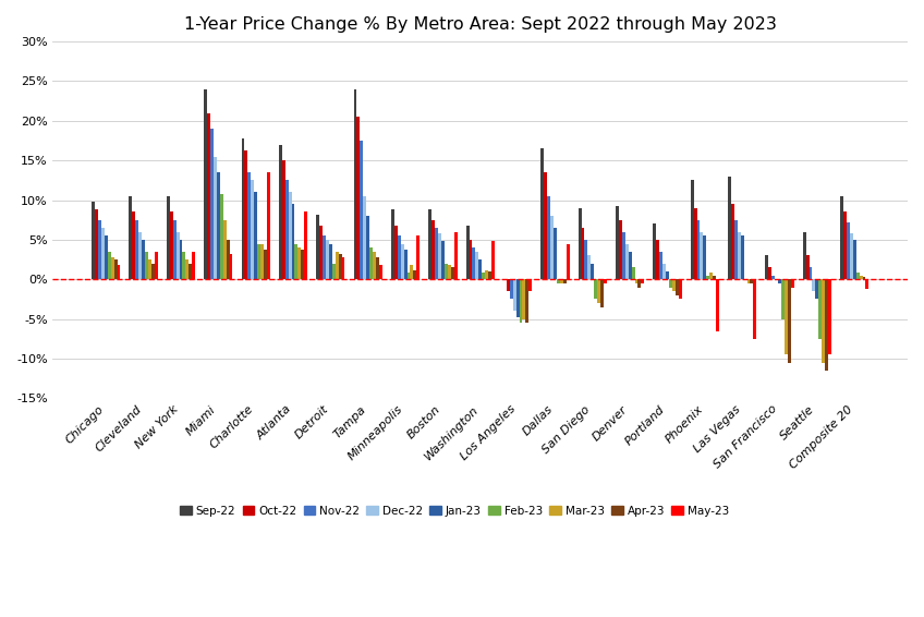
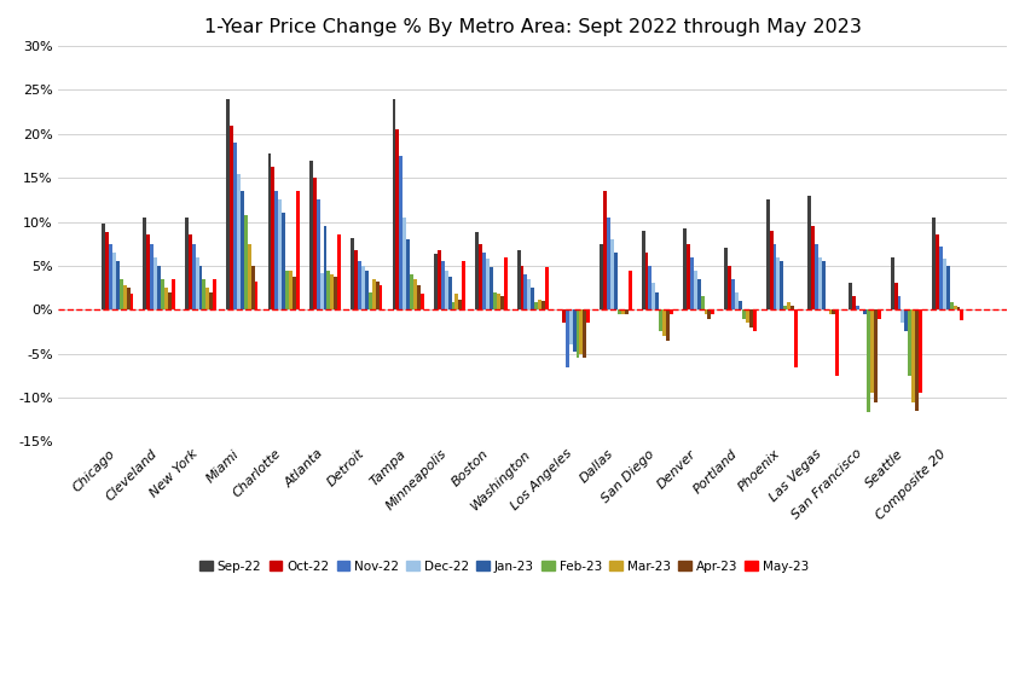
Dec-22/Atlanta: 11.0% -> 4.2%
Sep-22/Minneapolis: 8.8% -> 6.4%
Nov-22/Los Angeles: -2.5% -> -6.6%
Sep-22/Dallas: 16.5% -> 7.4%
Feb-23/San Francisco: -5.0% -> -11.6%
